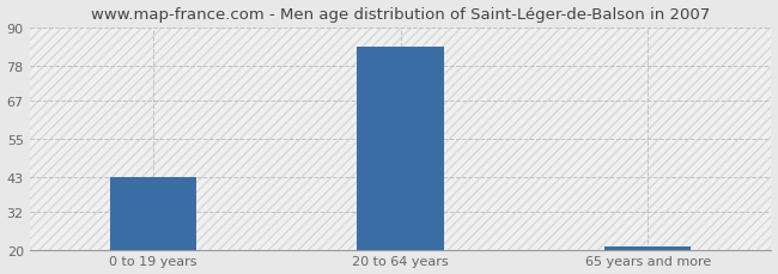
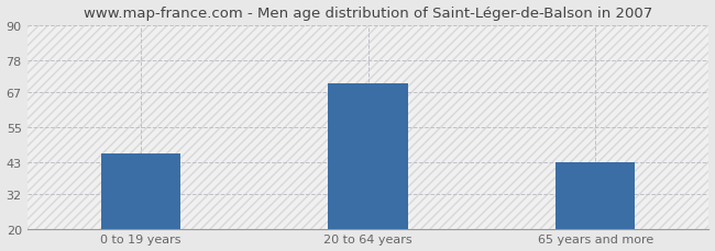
0 to 19 years: 43 -> 46
20 to 64 years: 84 -> 70
65 years and more: 21 -> 43
